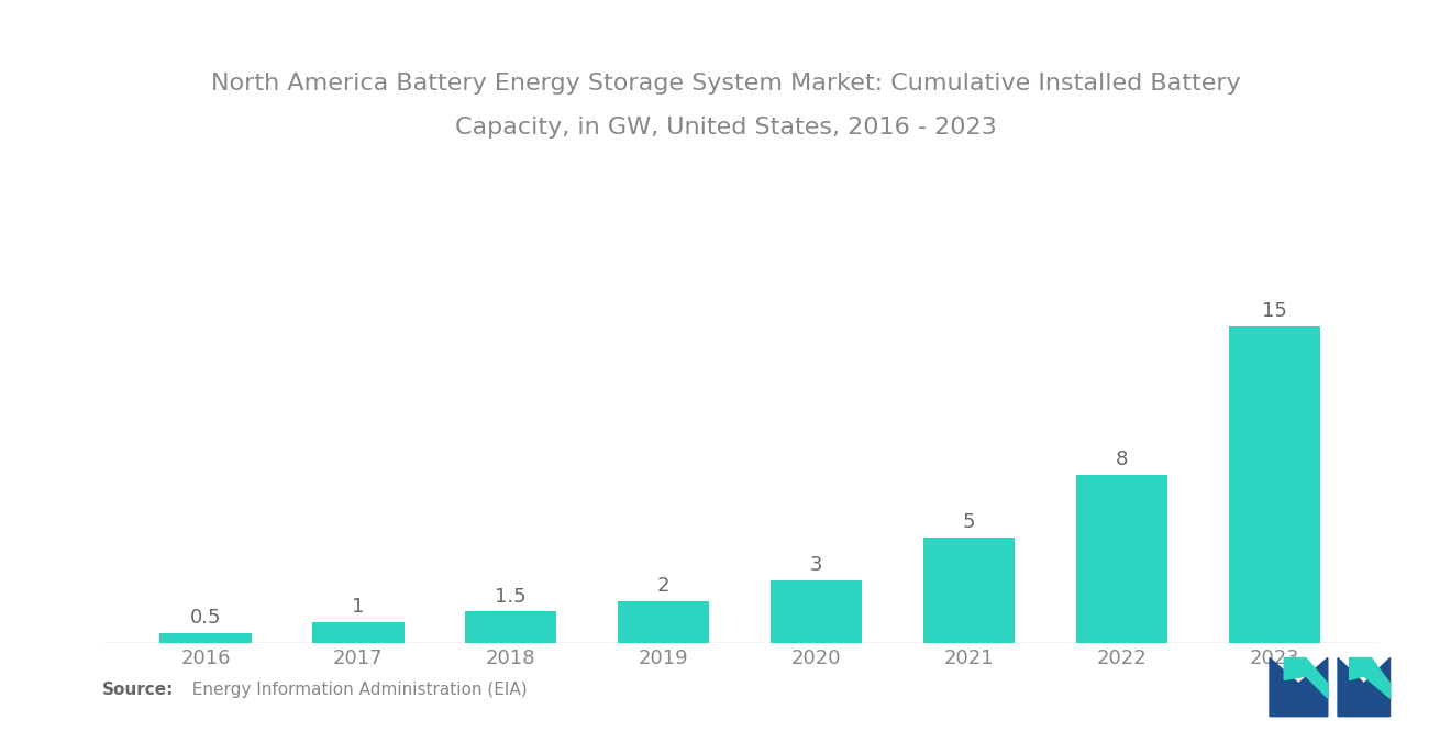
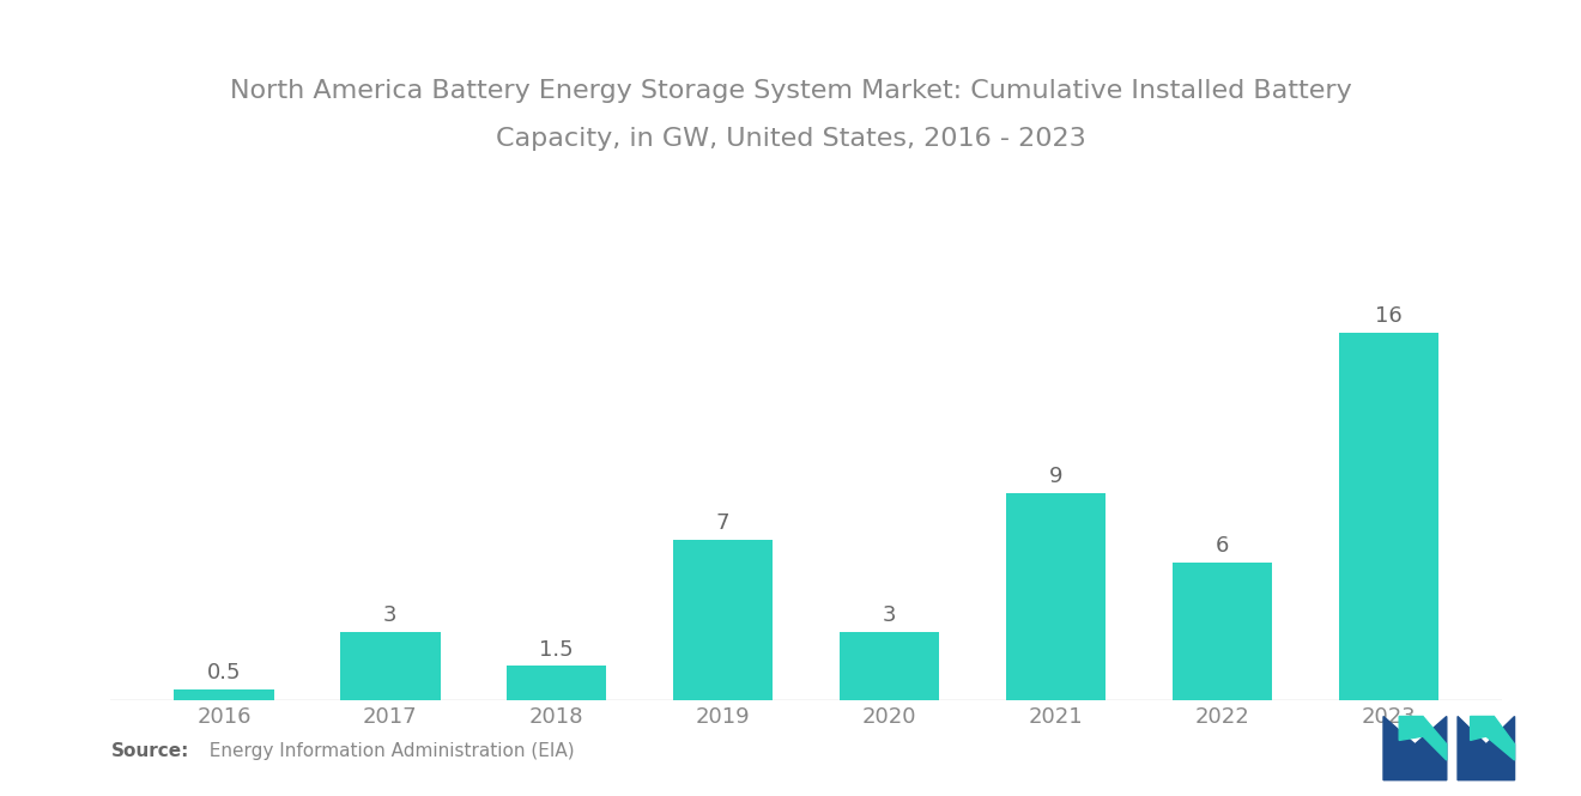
2017: 1 -> 3
2019: 2 -> 7
2021: 5 -> 9
2022: 8 -> 6
2023: 15 -> 16
